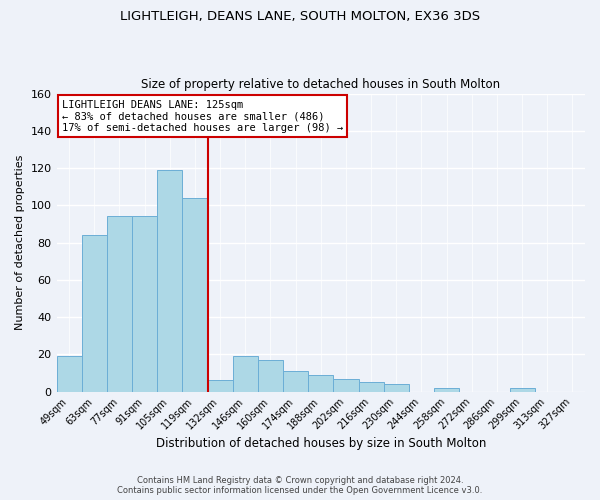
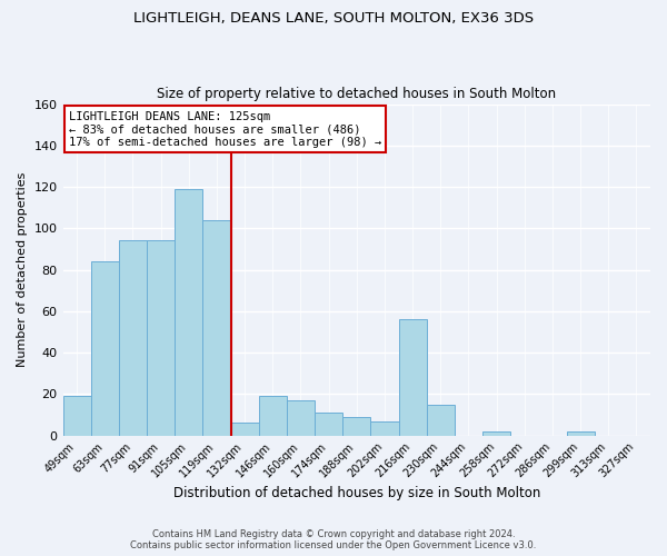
216sqm: 5 -> 56
230sqm: 4 -> 15
